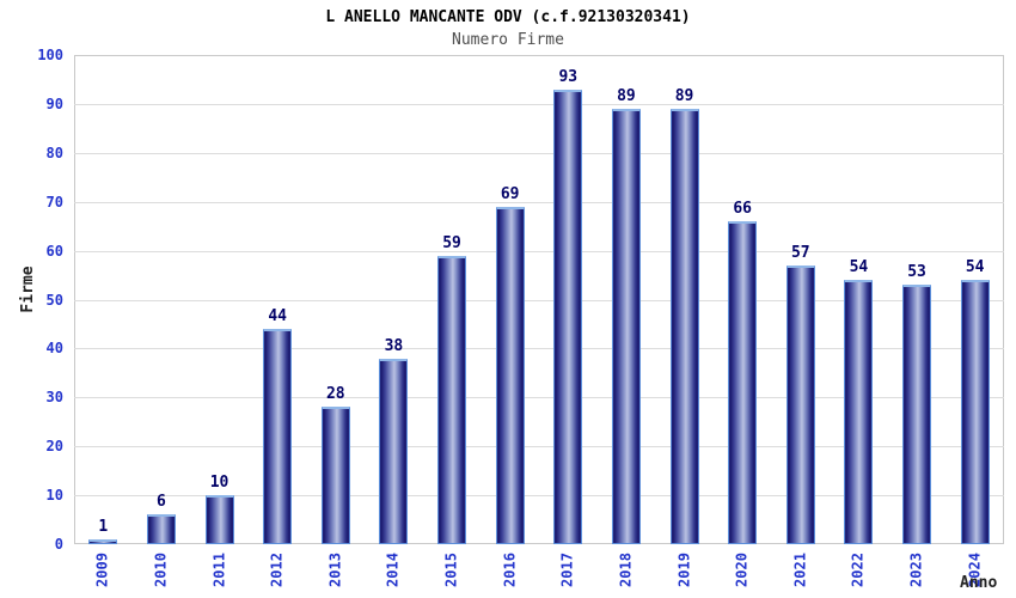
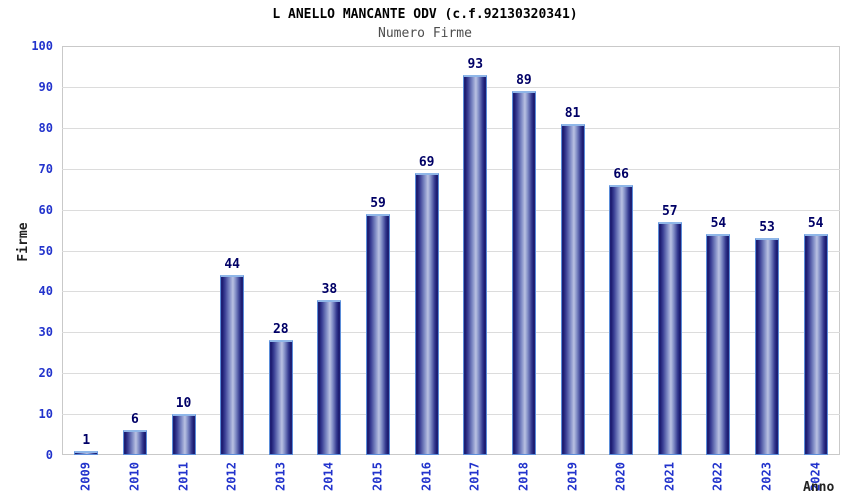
2019: 89 -> 81
